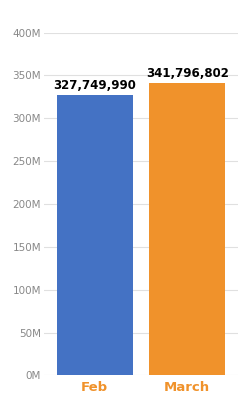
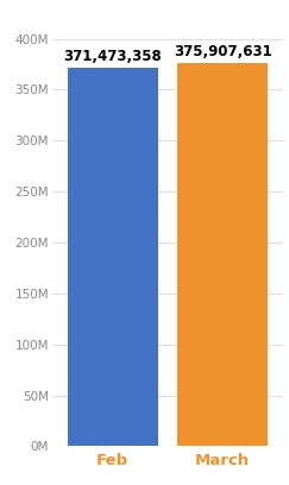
Feb: 327,749,990 -> 371,473,358
March: 341,796,802 -> 375,907,631
